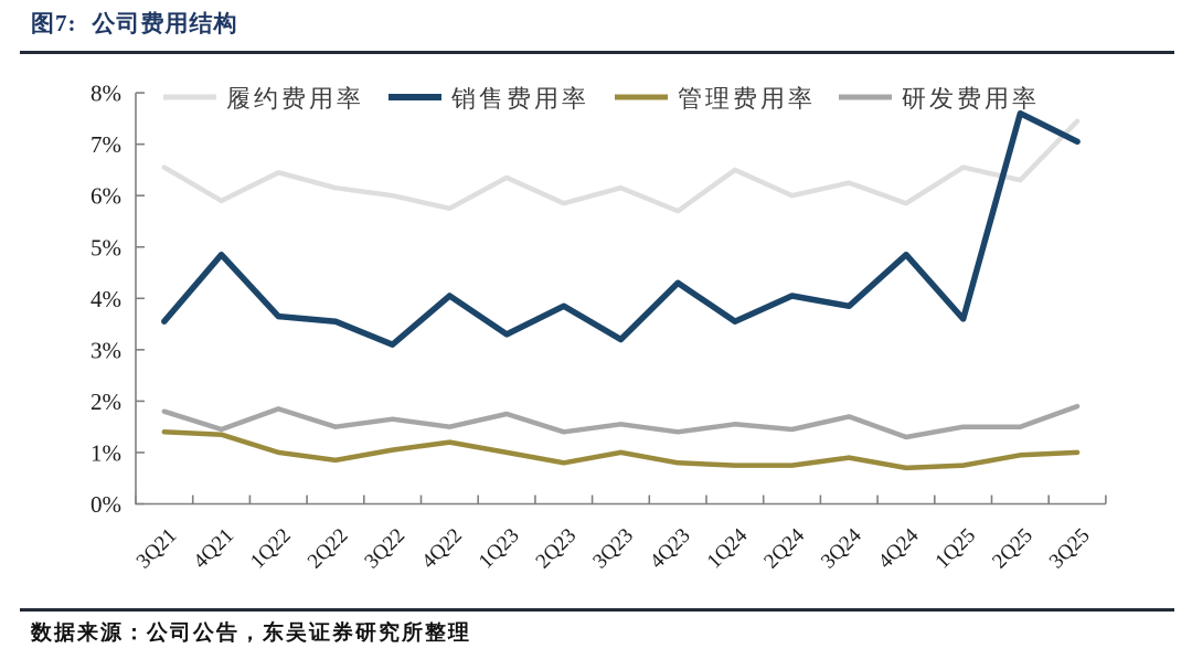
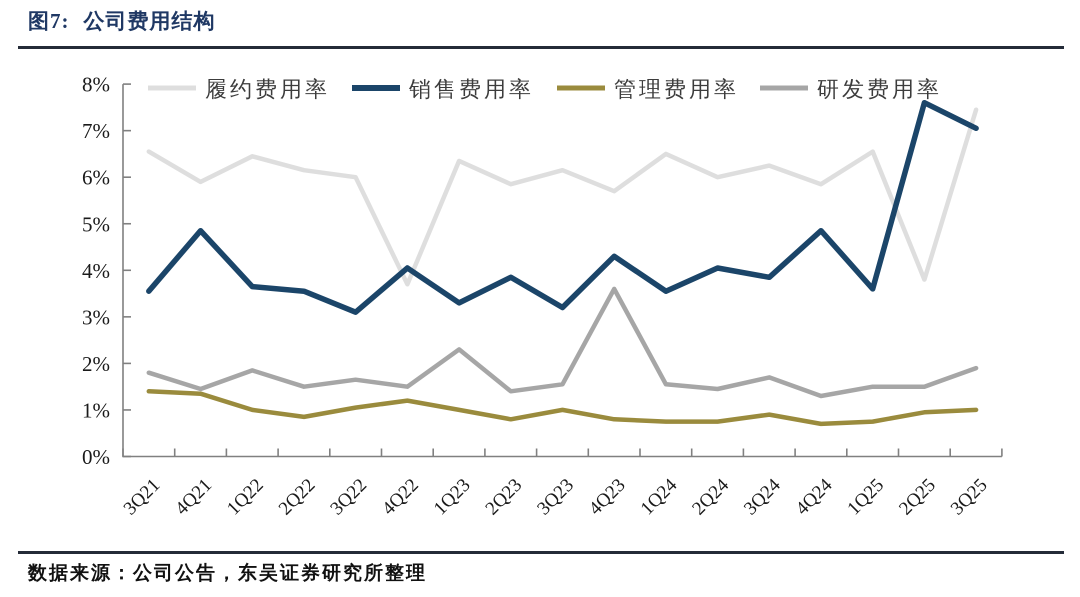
履约费用率/4Q22: 5.8% -> 3.7%
研发费用率/1Q23: 1.8% -> 2.3%
研发费用率/4Q23: 1.4% -> 3.6%
履约费用率/2Q25: 6.3% -> 3.8%
